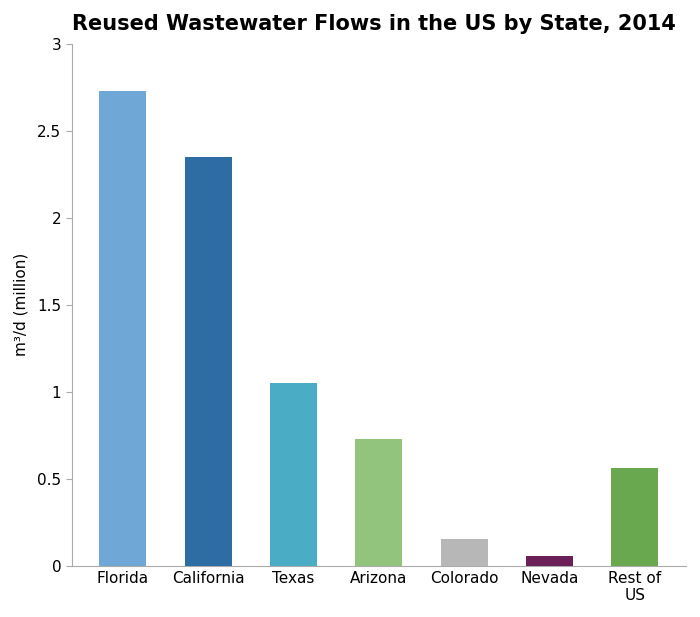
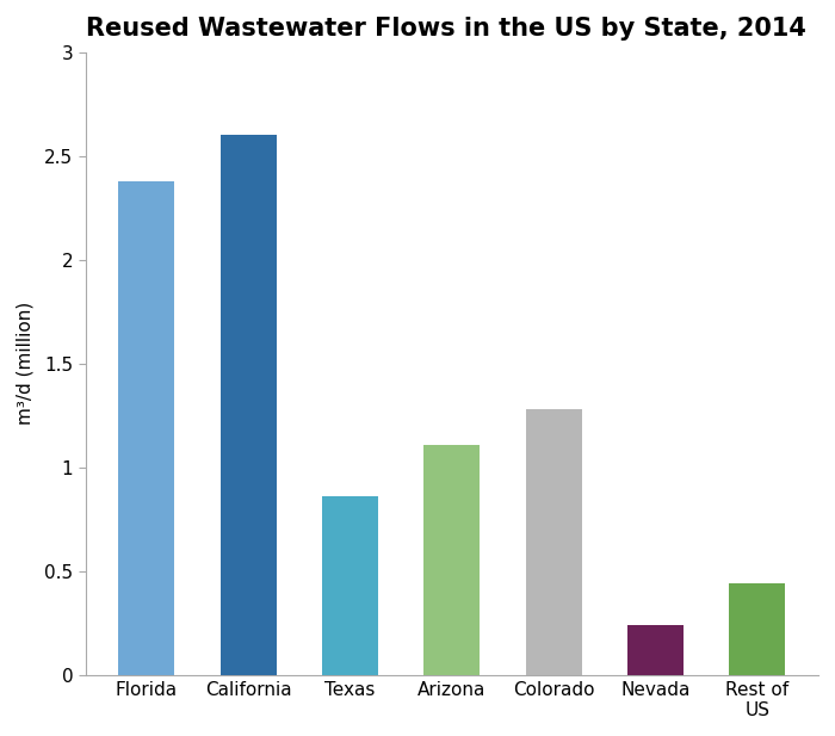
Florida: 2.73 -> 2.38
California: 2.35 -> 2.60
Texas: 1.05 -> 0.86
Arizona: 0.73 -> 1.11
Colorado: 0.15 -> 1.28
Nevada: 0.06 -> 0.24
Rest of US: 0.56 -> 0.44
